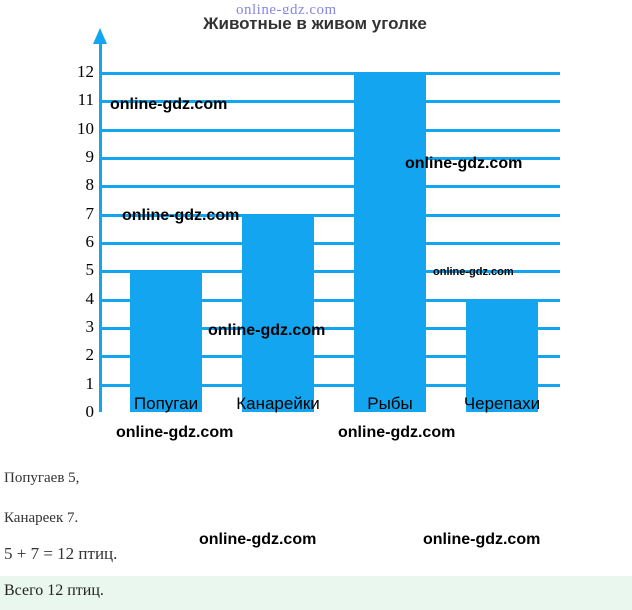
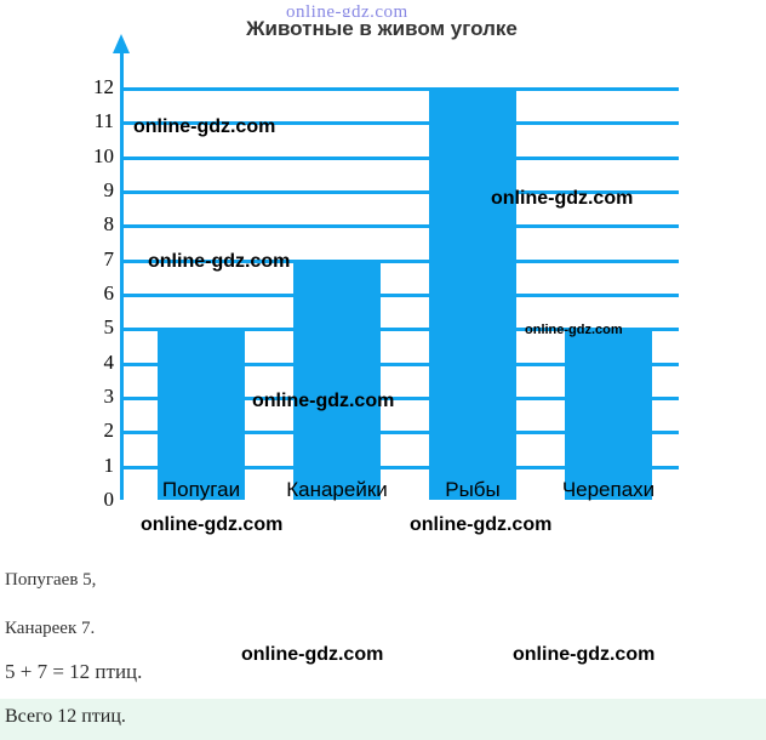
Черепахи: 4 -> 5
